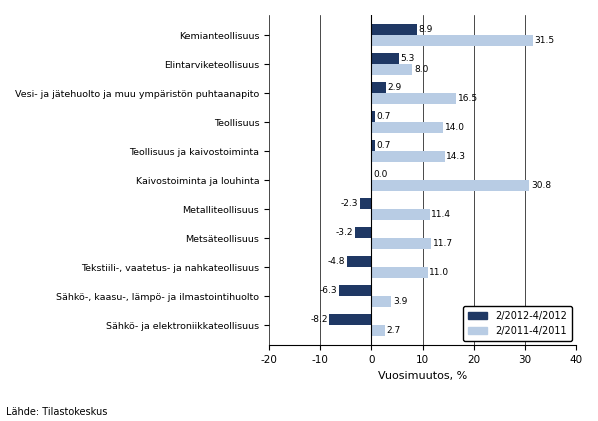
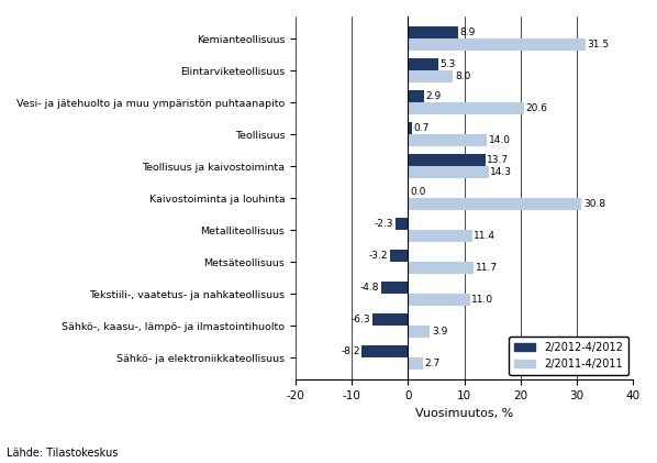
2/2011-4/2011/Vesi- ja jätehuolto ja muu ympäristön puhtaanapito: 16.5 -> 20.6
2/2012-4/2012/Teollisuus ja kaivostoiminta: 0.7 -> 13.7
